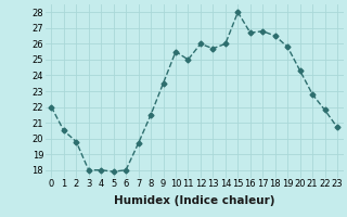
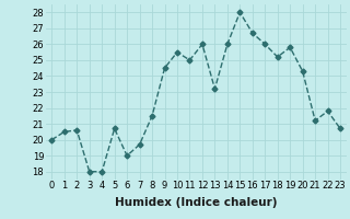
0: 22.0 -> 20.0
2: 19.8 -> 20.6
5: 17.9 -> 20.7
6: 18.0 -> 19.0
9: 23.5 -> 24.5
13: 25.7 -> 23.2
17: 26.8 -> 26.0
18: 26.5 -> 25.2
21: 22.8 -> 21.2
